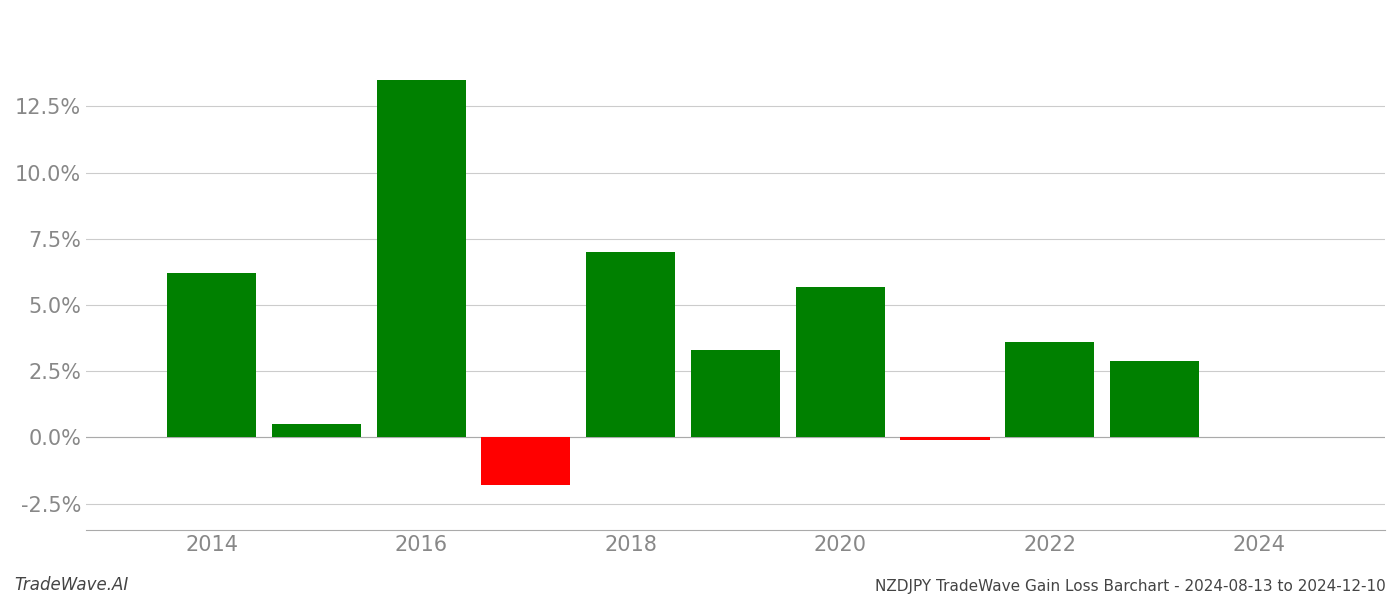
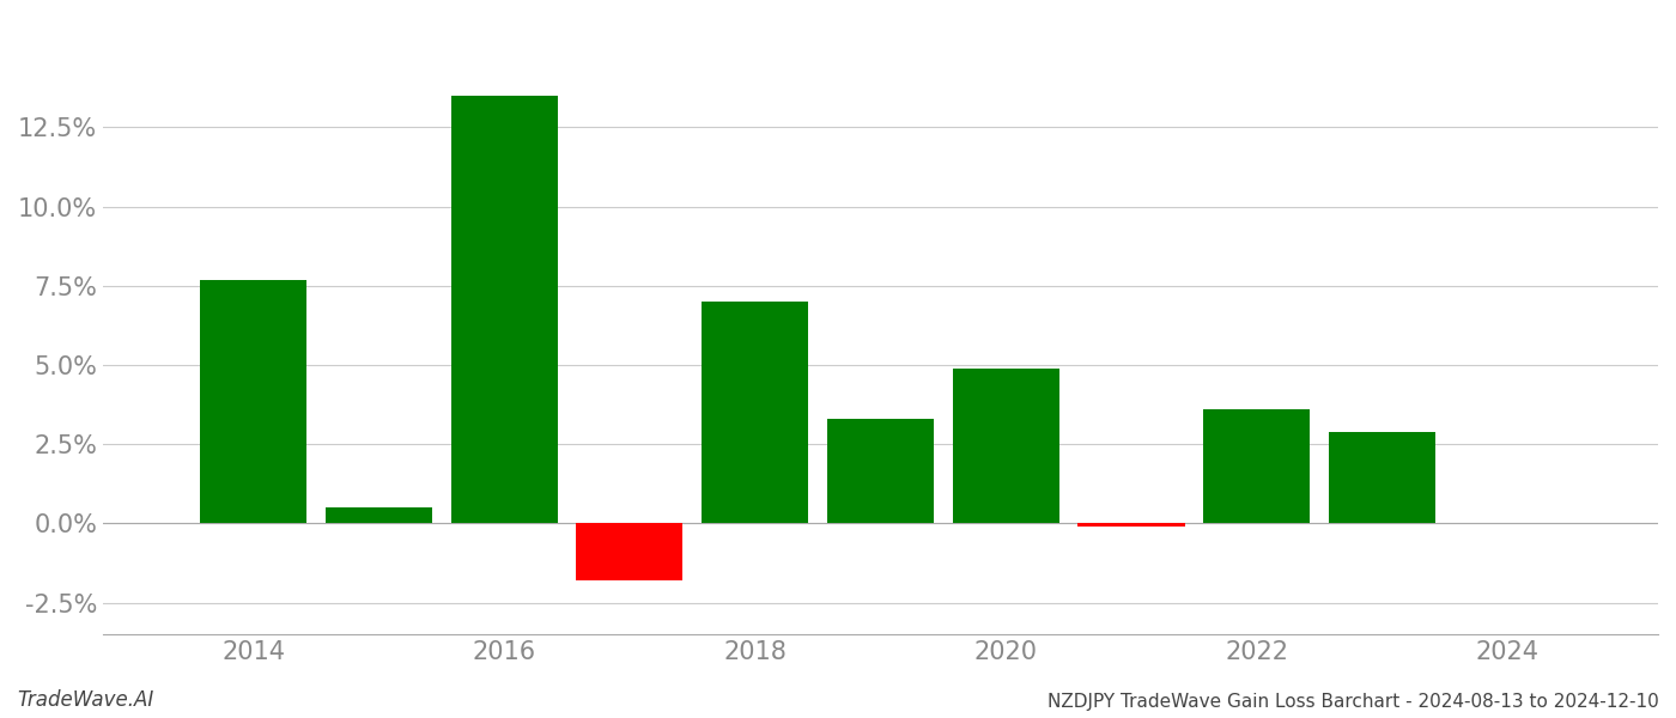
2014: 6.2% -> 7.7%
2020: 5.7% -> 4.9%
